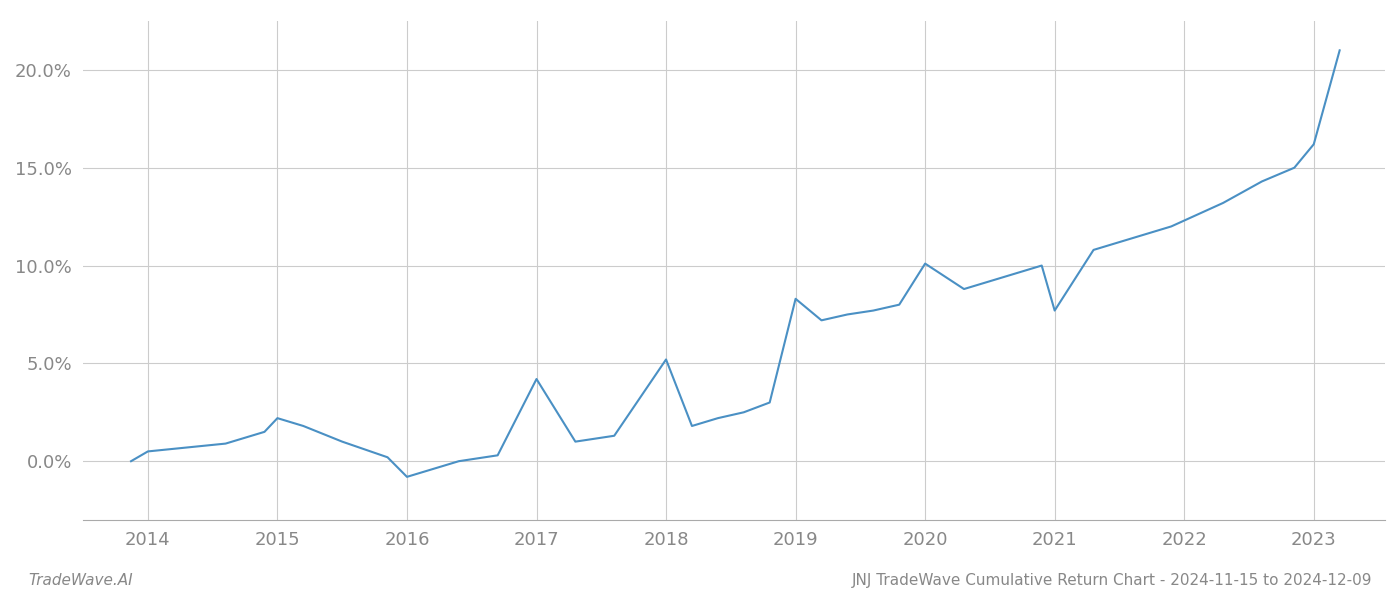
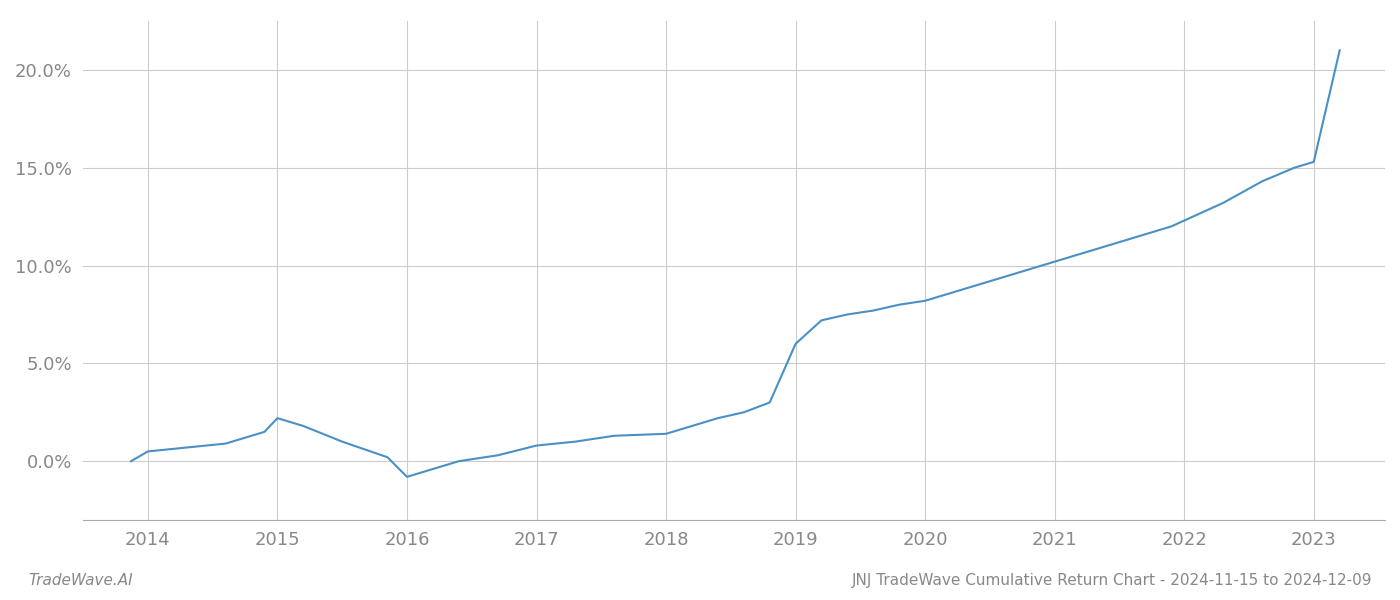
2017: 4.2% -> 0.8%
2018: 5.2% -> 1.4%
2019: 8.3% -> 6.0%
2020: 10.1% -> 8.2%
2021: 7.7% -> 10.2%
2023: 16.2% -> 15.3%
